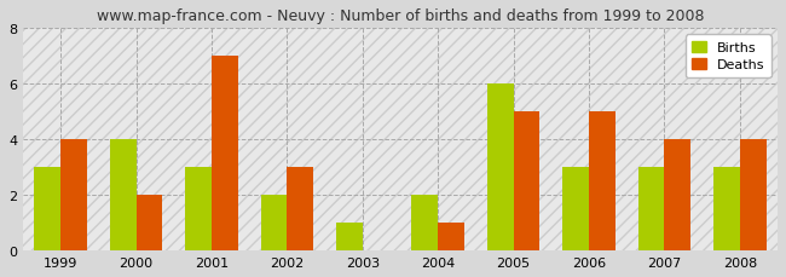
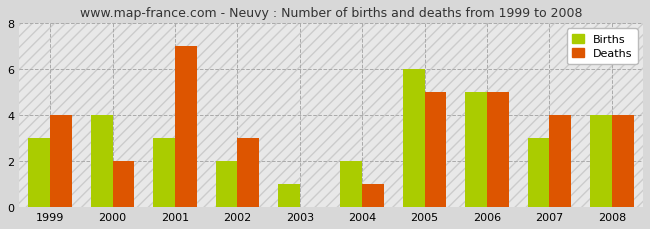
Births/2006: 3 -> 5
Births/2008: 3 -> 4
